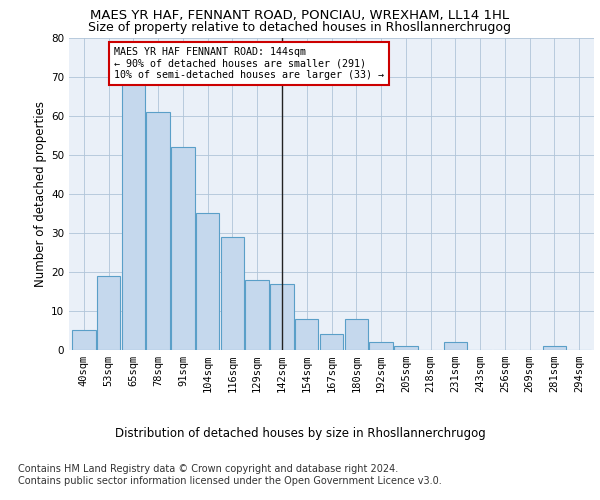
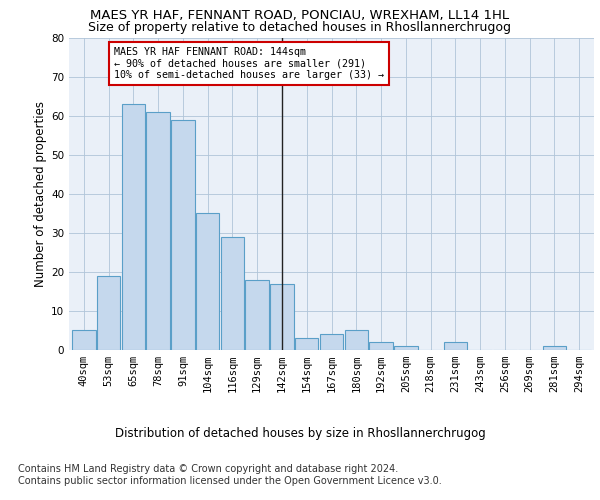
65sqm: 68 -> 63
91sqm: 52 -> 59
154sqm: 8 -> 3
180sqm: 8 -> 5
